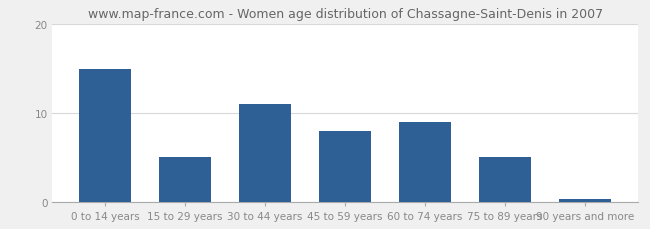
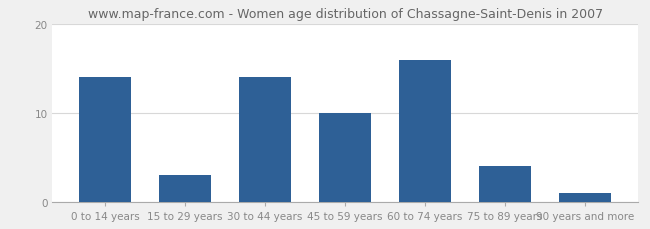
0 to 14 years: 15.0 -> 14.0
15 to 29 years: 5.0 -> 3.0
30 to 44 years: 11.0 -> 14.0
45 to 59 years: 8.0 -> 10.0
60 to 74 years: 9.0 -> 16.0
75 to 89 years: 5.0 -> 4.0
90 years and more: 0.3 -> 1.0
